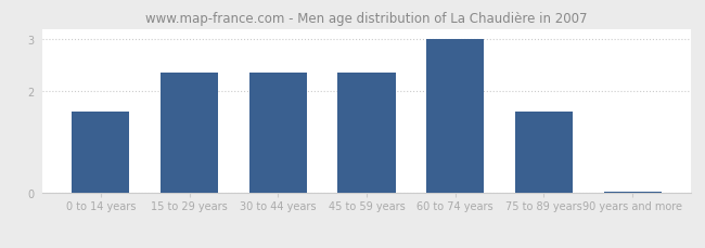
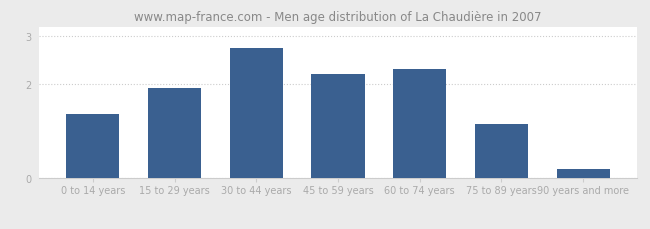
0 to 14 years: 1.60 -> 1.35
15 to 29 years: 2.35 -> 1.90
30 to 44 years: 2.35 -> 2.75
45 to 59 years: 2.35 -> 2.20
60 to 74 years: 3.00 -> 2.30
75 to 89 years: 1.60 -> 1.15
90 years and more: 0.03 -> 0.20
